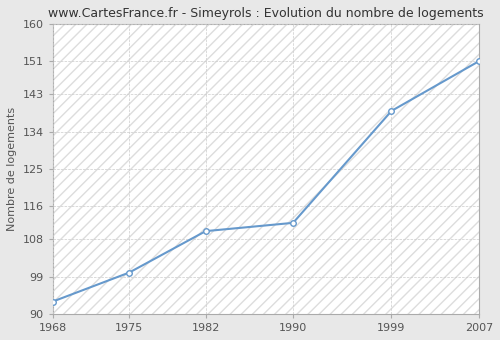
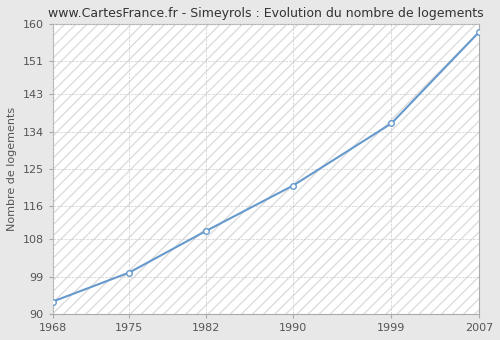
1990: 112 -> 121
1999: 139 -> 136
2007: 151 -> 158
